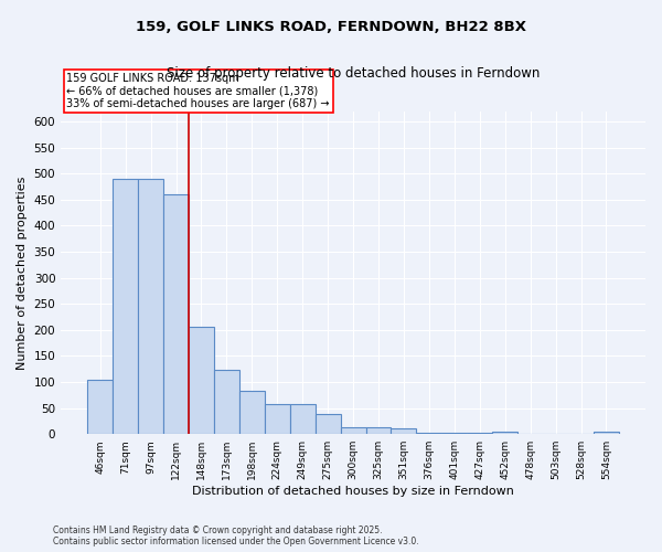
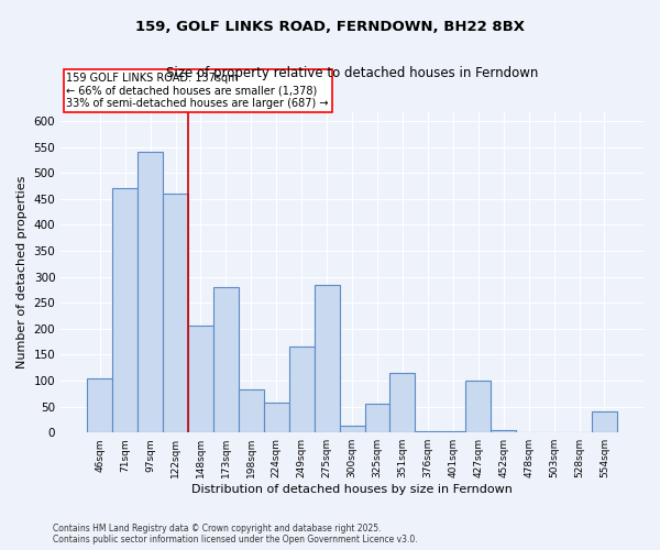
71sqm: 490 -> 470
97sqm: 490 -> 540
173sqm: 123 -> 280
249sqm: 57 -> 165
275sqm: 38 -> 285
325sqm: 13 -> 55
351sqm: 10 -> 115
427sqm: 3 -> 100
554sqm: 5 -> 40
